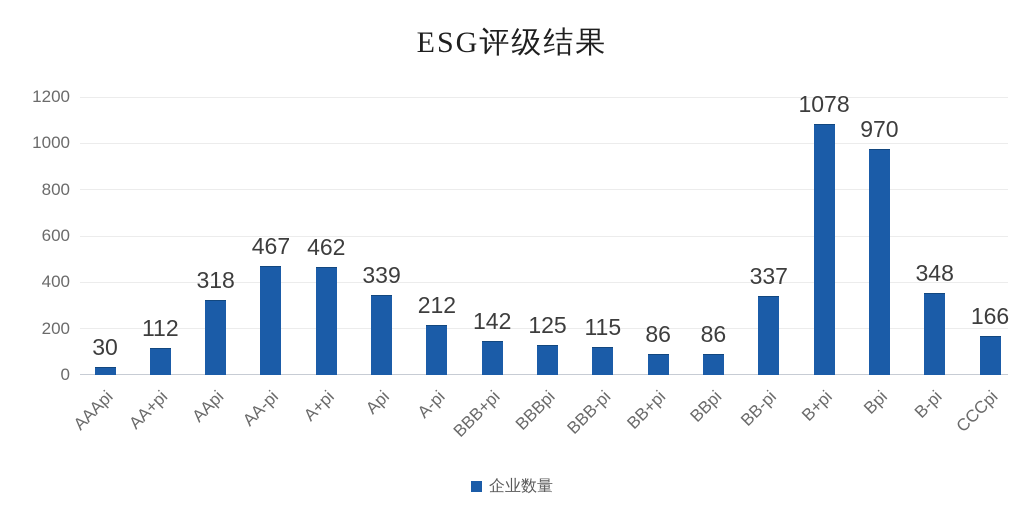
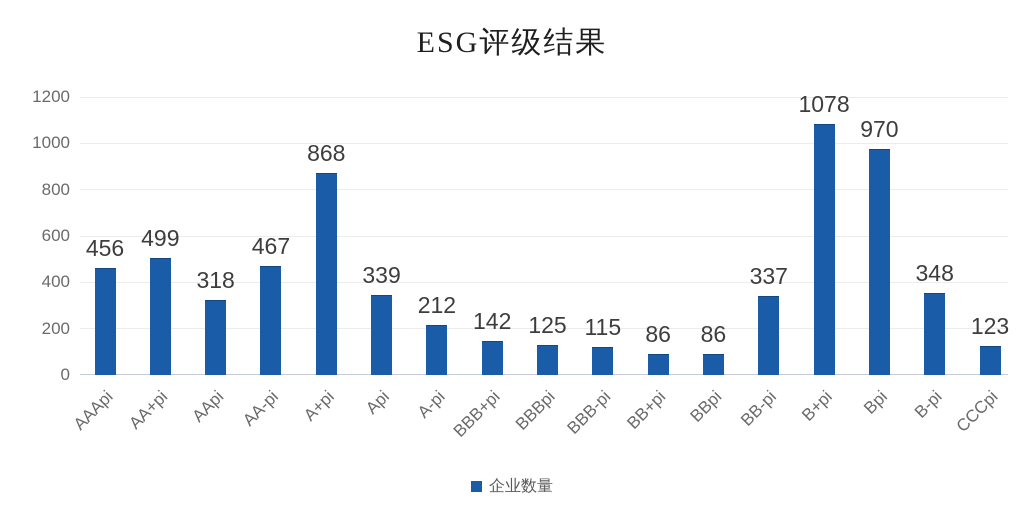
AAApi: 30 -> 456
AA+pi: 112 -> 499
A+pi: 462 -> 868
CCCpi: 166 -> 123
